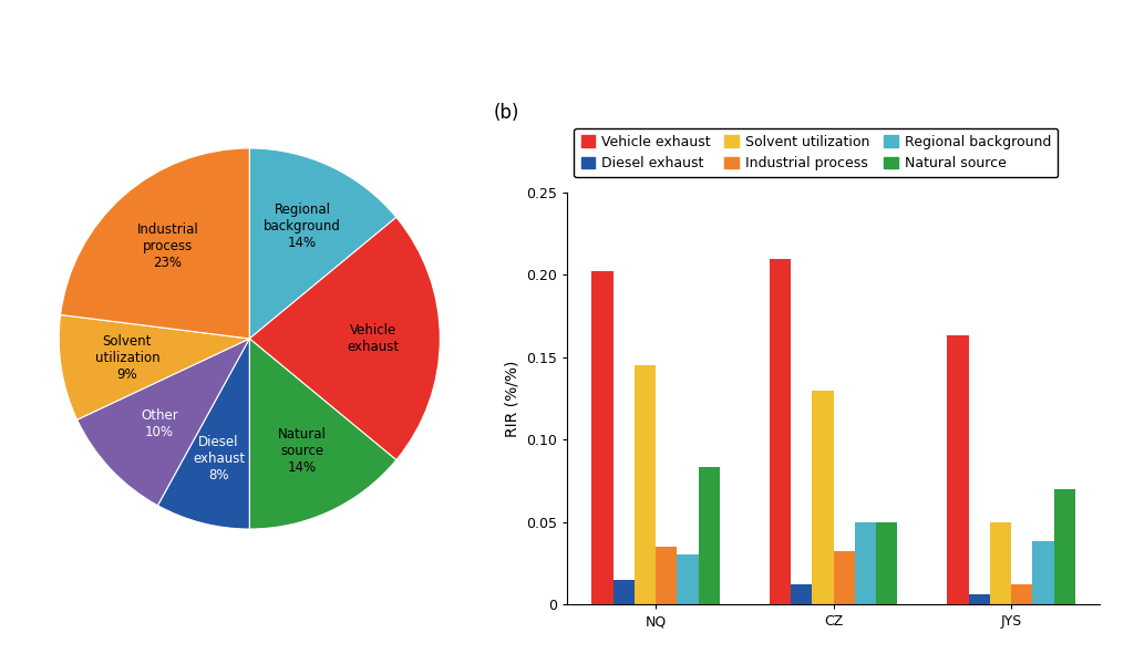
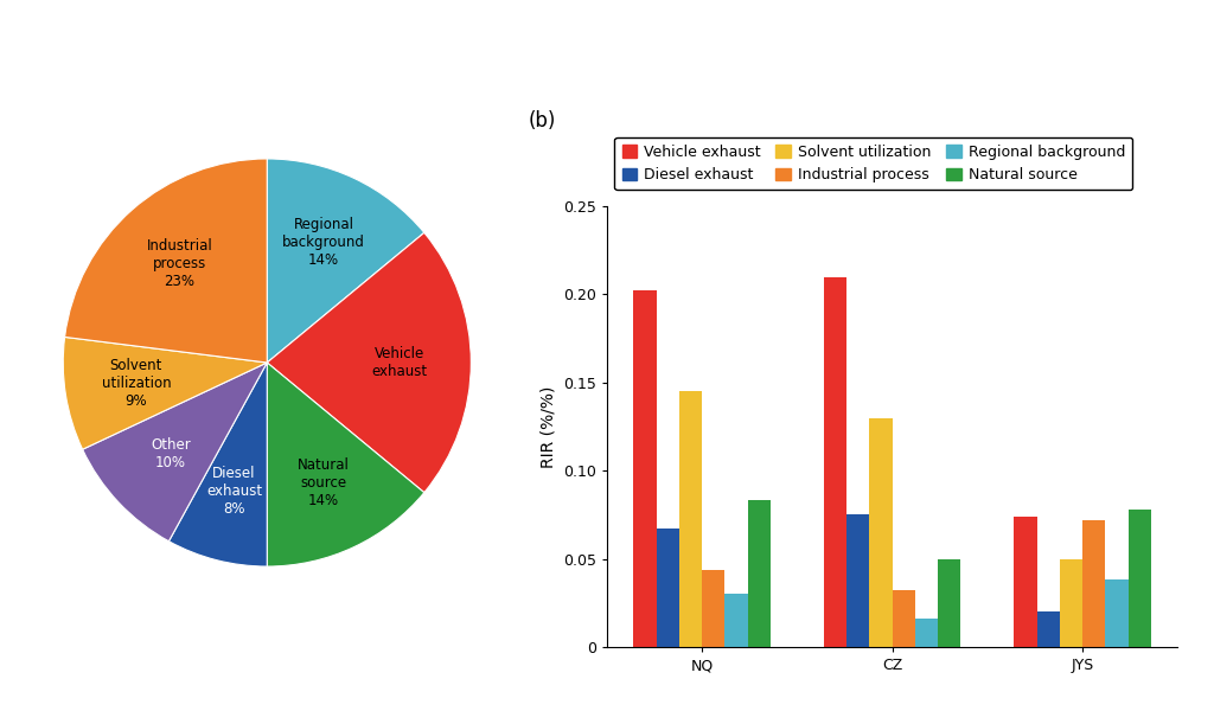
Diesel exhaust/NQ: 0.015 -> 0.067
Industrial process/NQ: 0.035 -> 0.044
Diesel exhaust/CZ: 0.012 -> 0.075
Regional background/CZ: 0.050 -> 0.016
Vehicle exhaust/JYS: 0.163 -> 0.074
Diesel exhaust/JYS: 0.006 -> 0.020
Industrial process/JYS: 0.012 -> 0.072
Natural source/JYS: 0.070 -> 0.078
